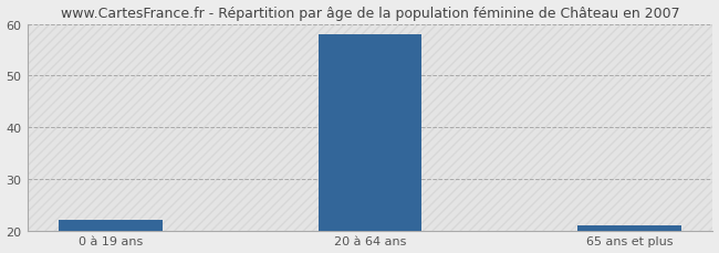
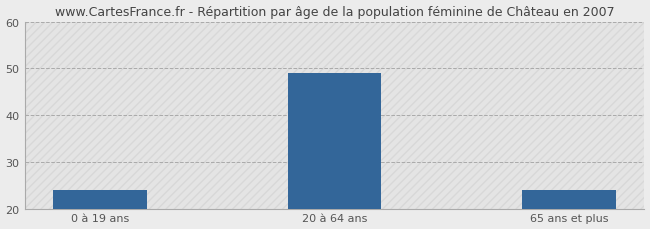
0 à 19 ans: 22 -> 24
20 à 64 ans: 58 -> 49
65 ans et plus: 21 -> 24
